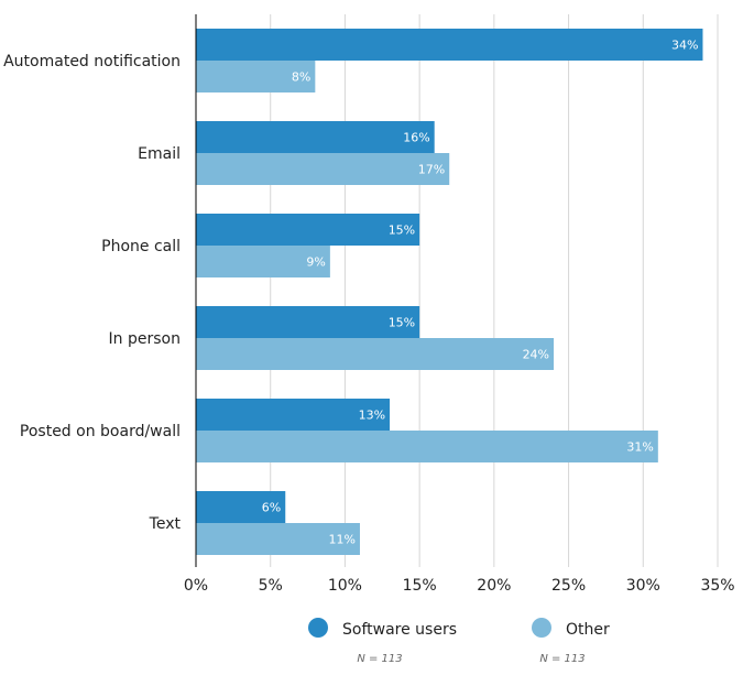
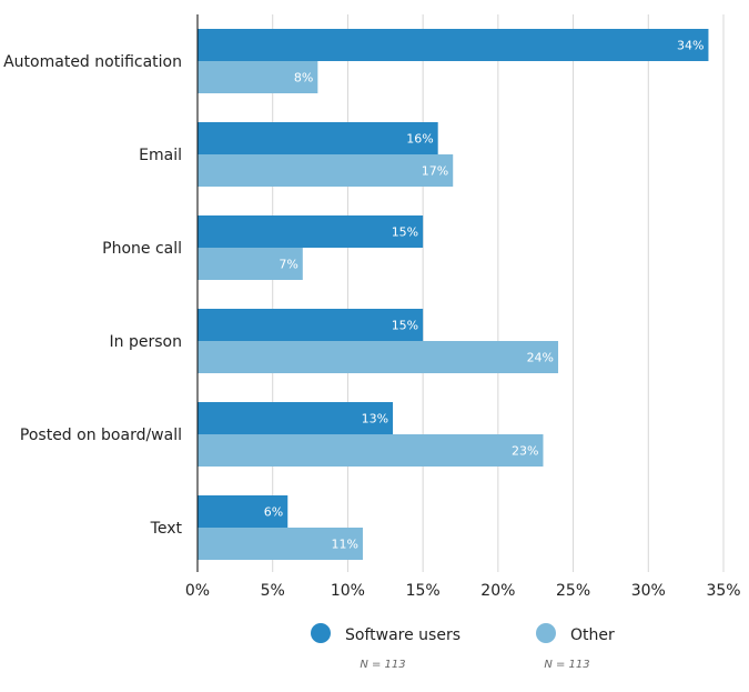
Other/Phone call: 9% -> 7%
Other/Posted on board/wall: 31% -> 23%
